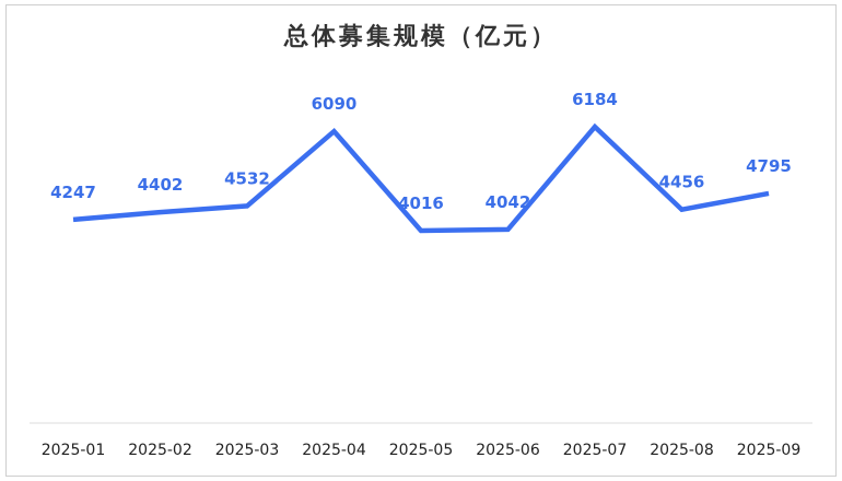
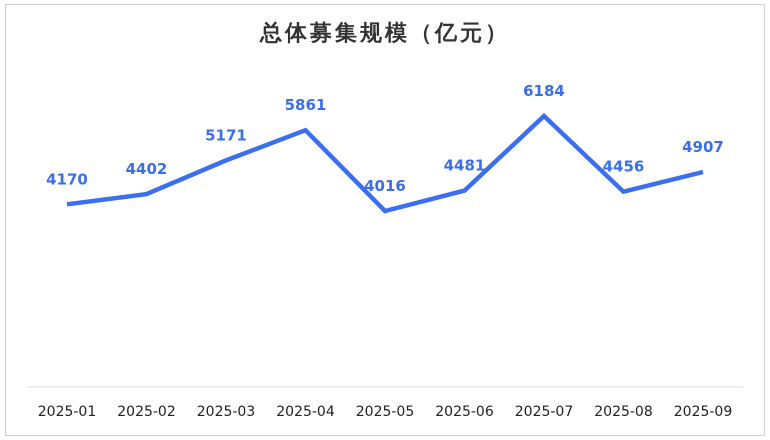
2025-01: 4247 -> 4170
2025-03: 4532 -> 5171
2025-04: 6090 -> 5861
2025-06: 4042 -> 4481
2025-09: 4795 -> 4907
